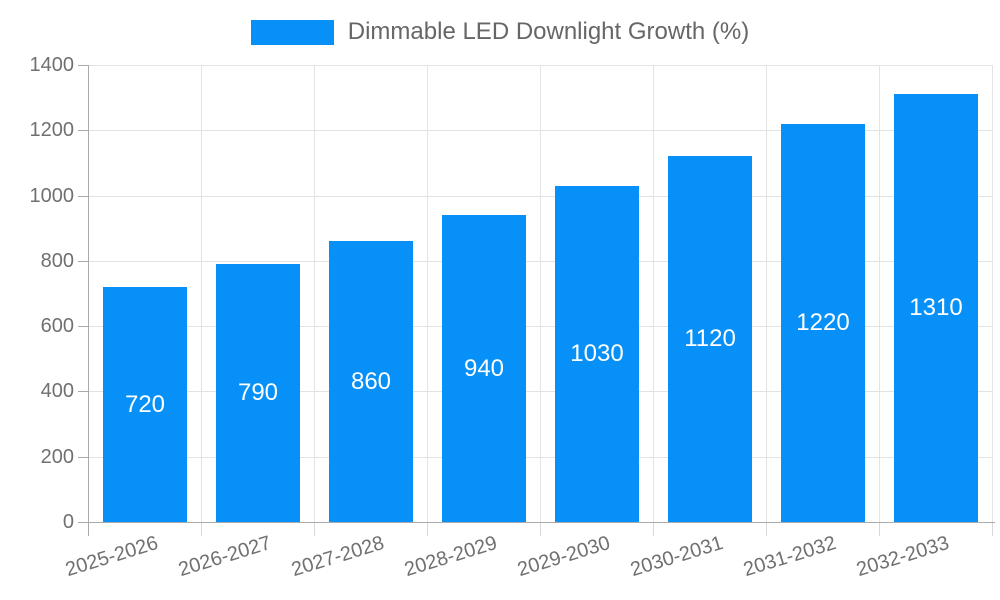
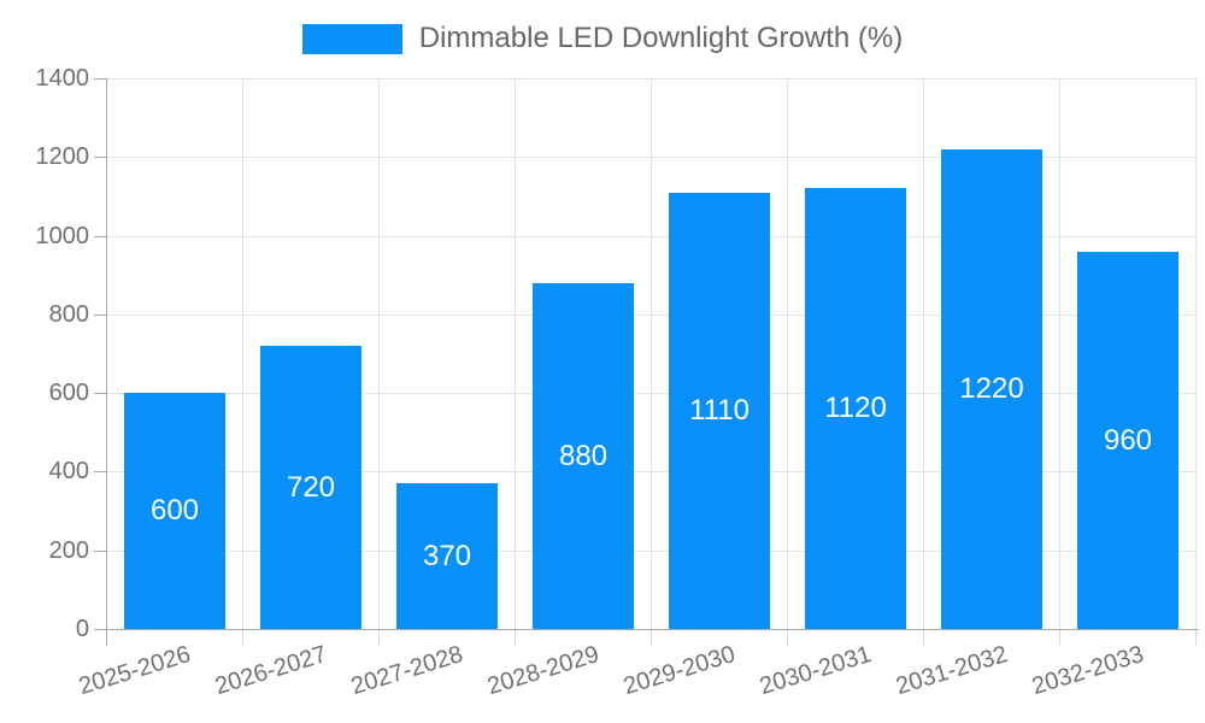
2025-2026: 720 -> 600
2026-2027: 790 -> 720
2027-2028: 860 -> 370
2028-2029: 940 -> 880
2029-2030: 1030 -> 1110
2032-2033: 1310 -> 960
